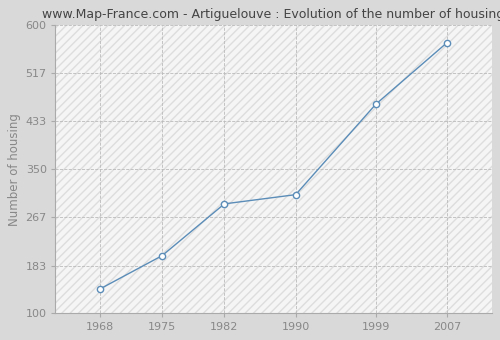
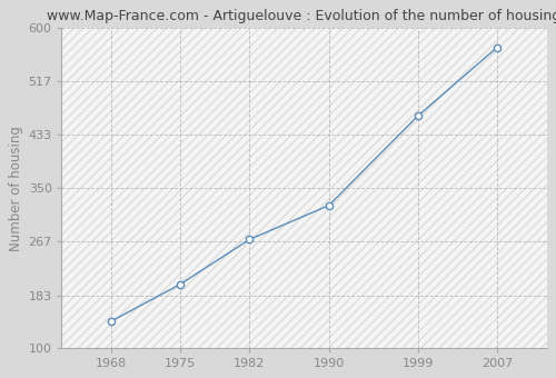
1982: 290 -> 270
1990: 306 -> 323
